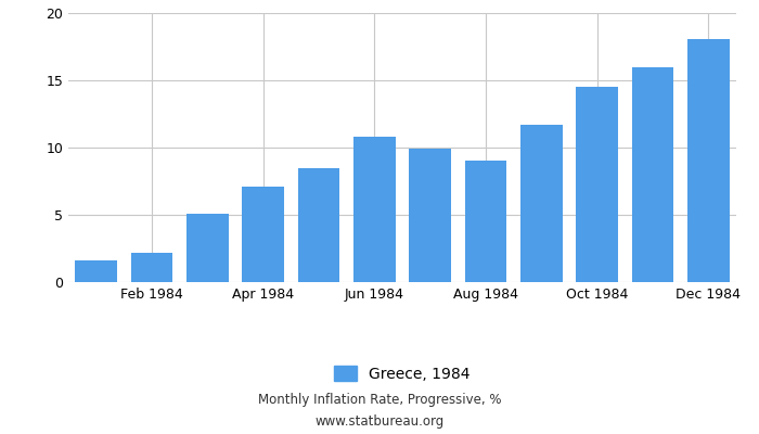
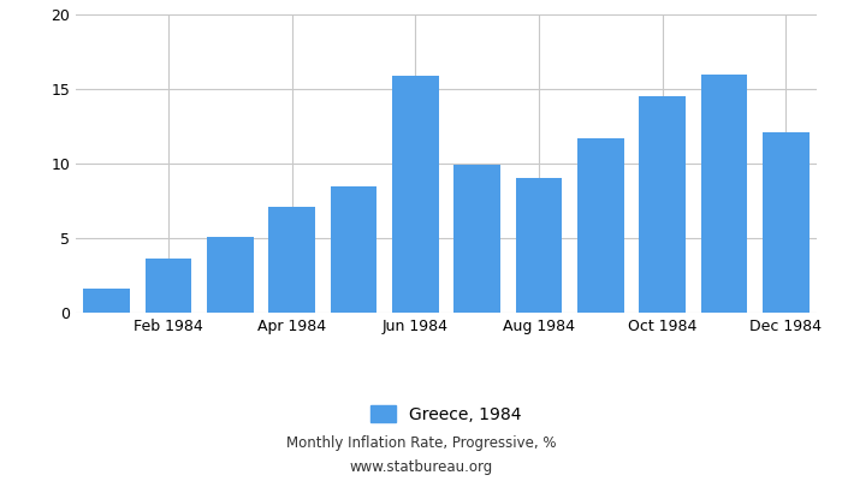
Feb 1984: 2.2 -> 3.6
Jun 1984: 10.8 -> 15.9
Dec 1984: 18.1 -> 12.1
